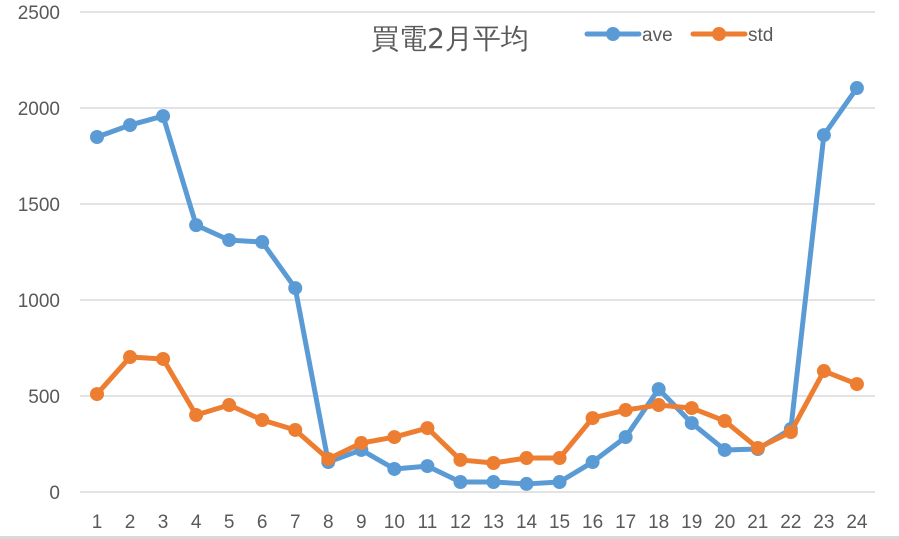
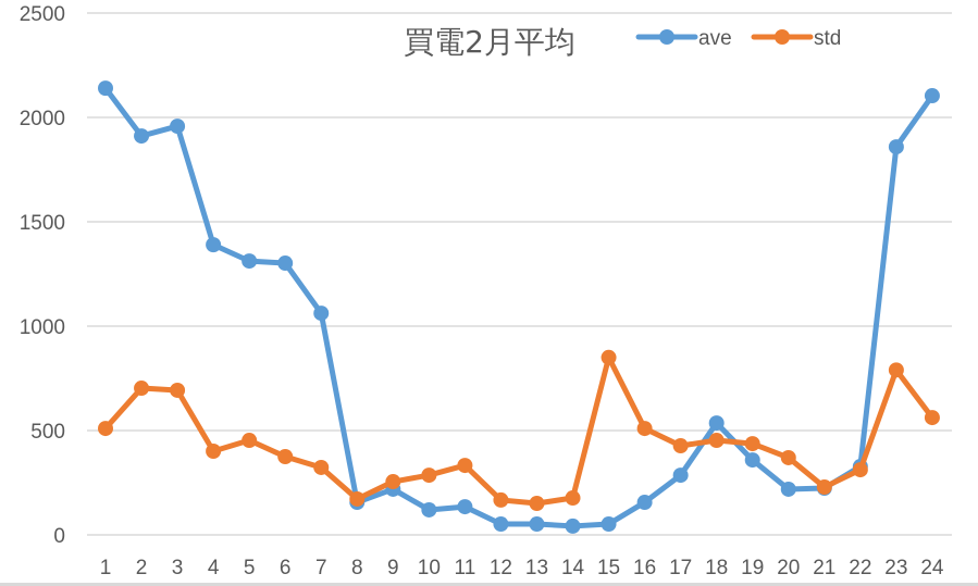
ave/1: 1850 -> 2140
std/15: 180 -> 850
std/16: 380 -> 510
std/23: 630 -> 790
